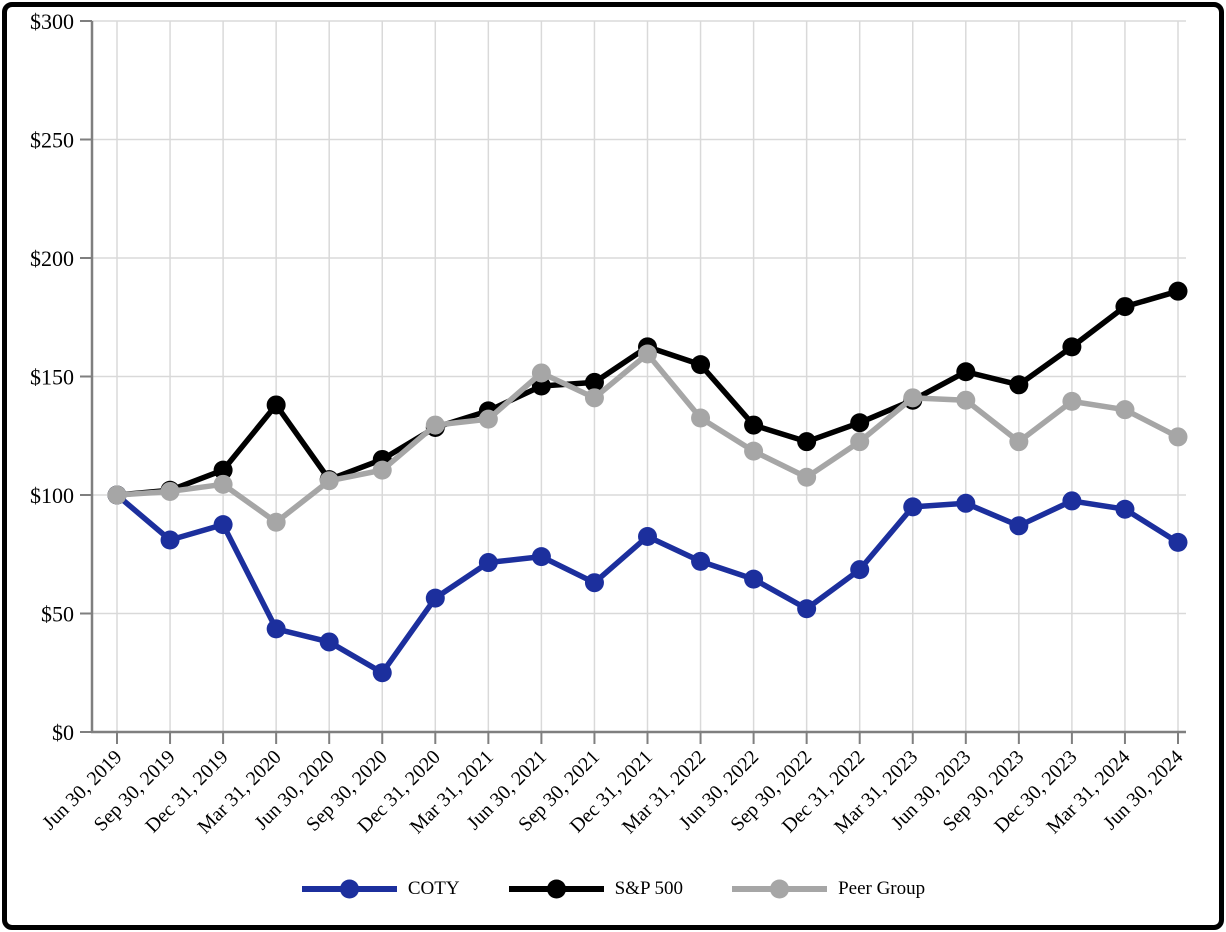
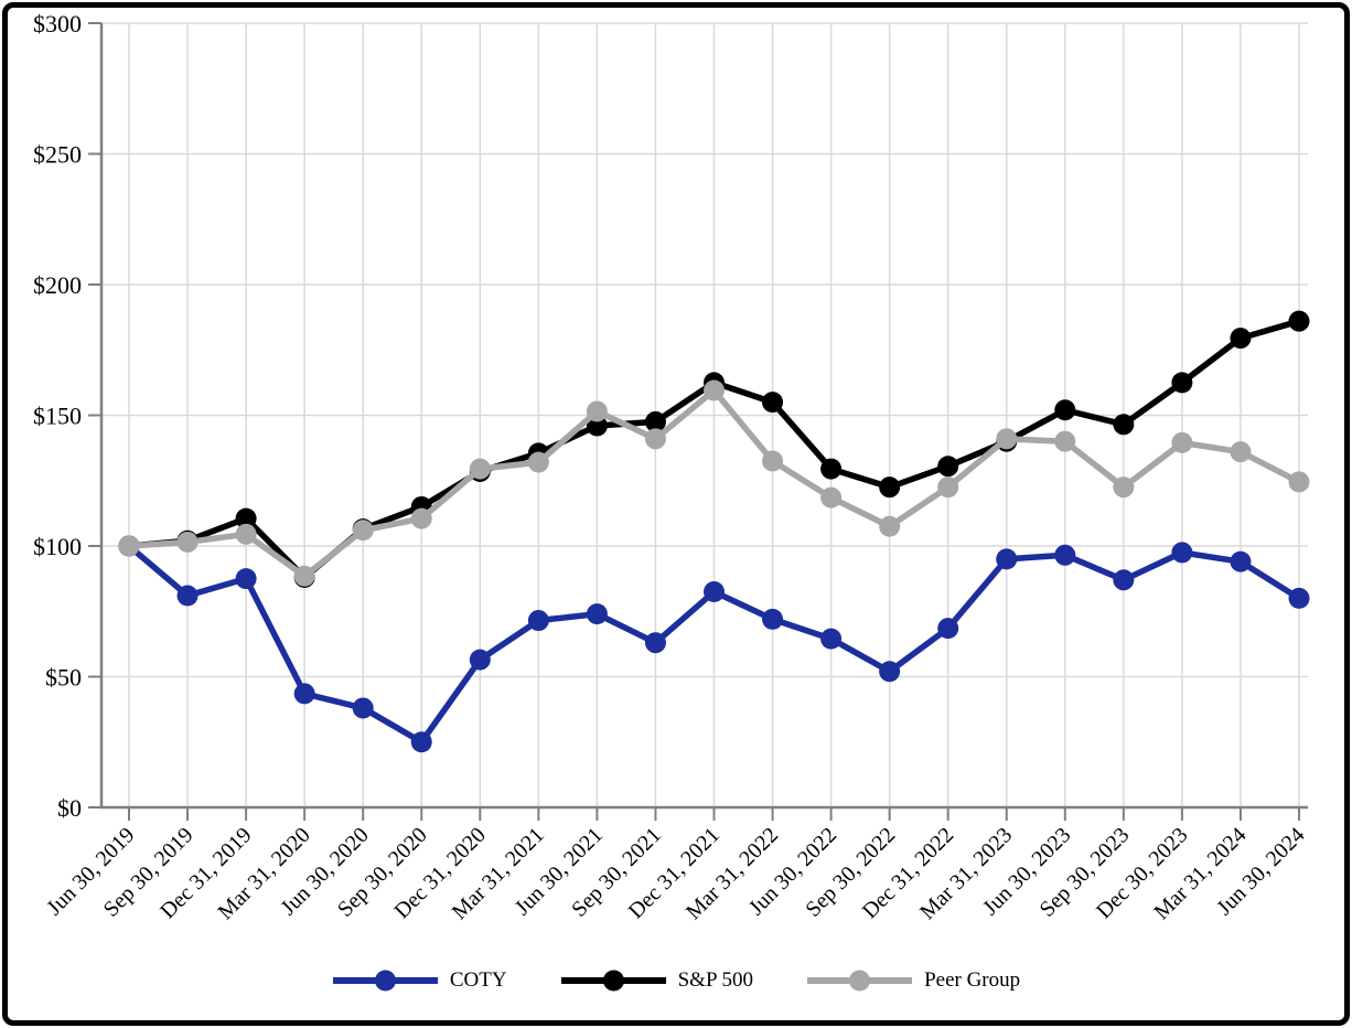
S&P 500/Mar 31, 2020: $138 -> $88
